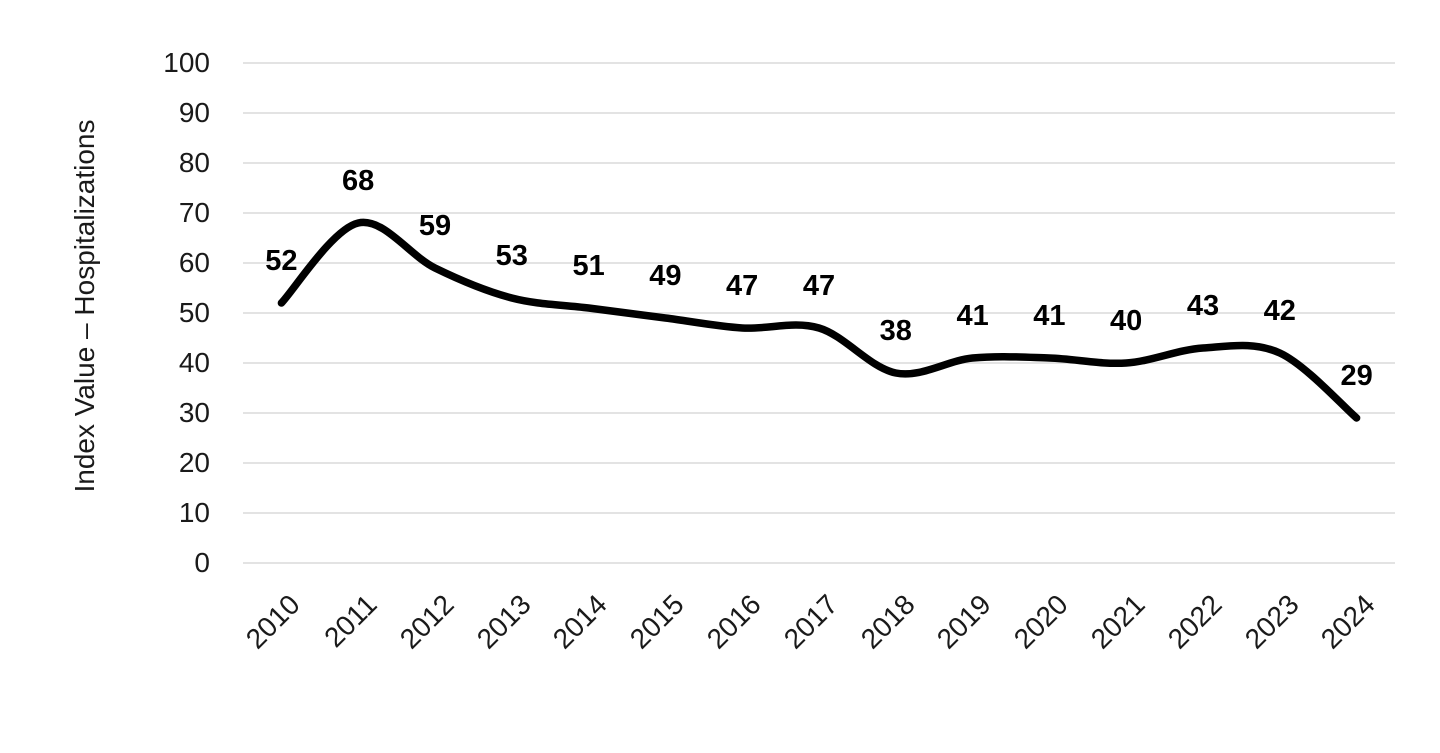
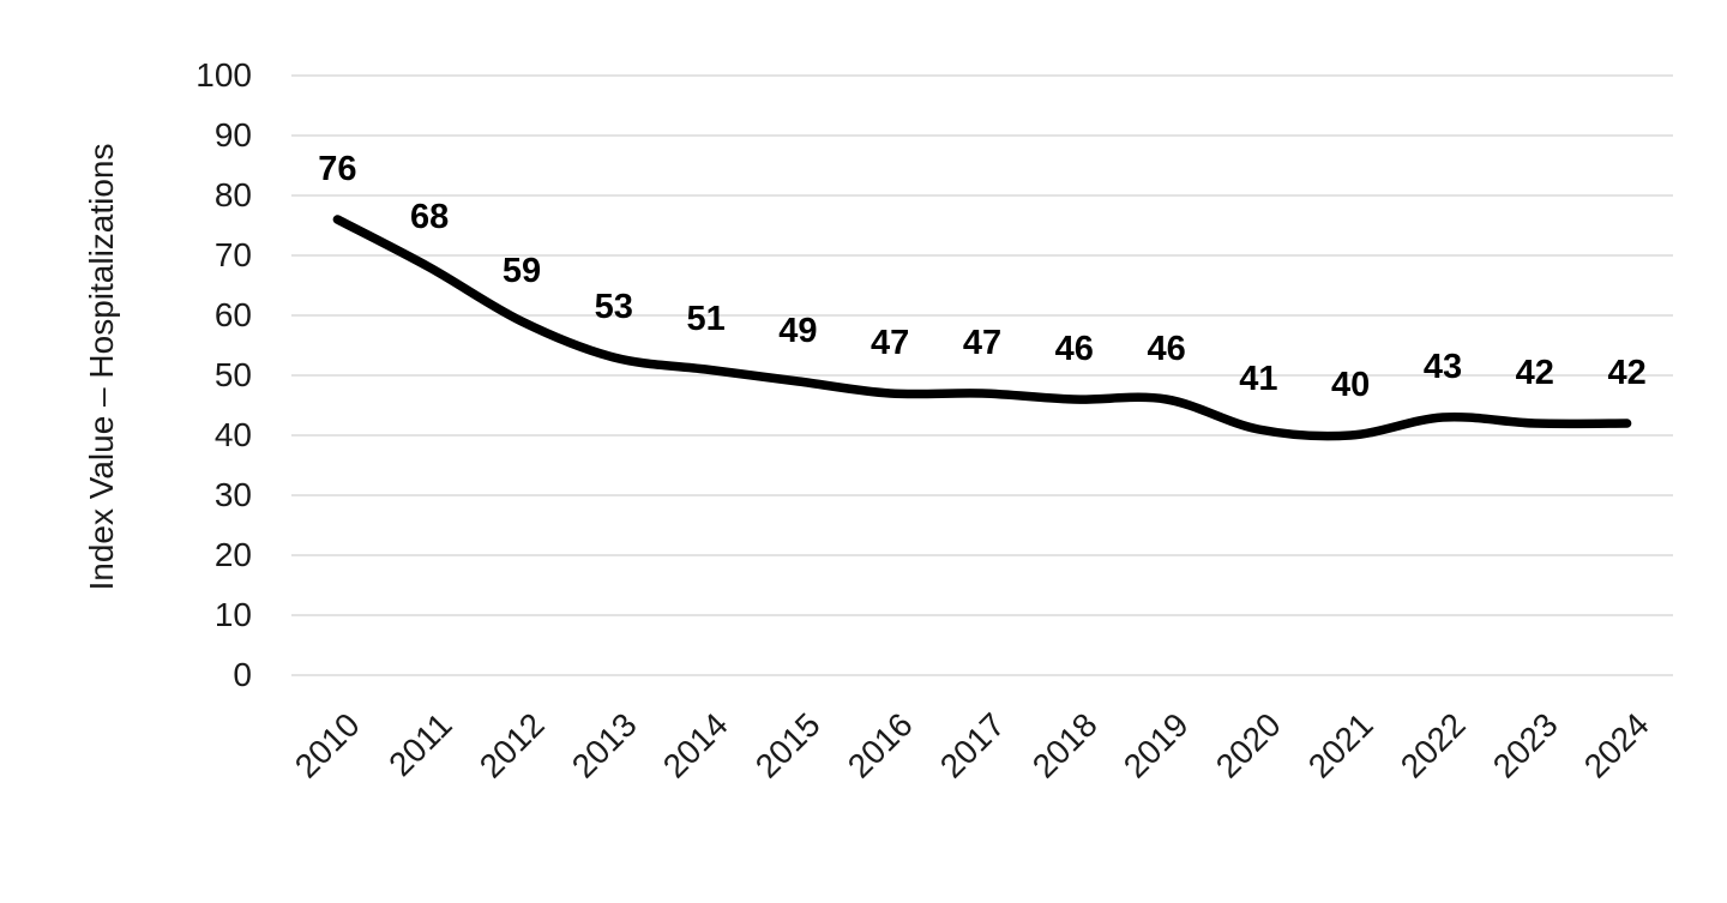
2010: 52 -> 76
2018: 38 -> 46
2019: 41 -> 46
2024: 29 -> 42
